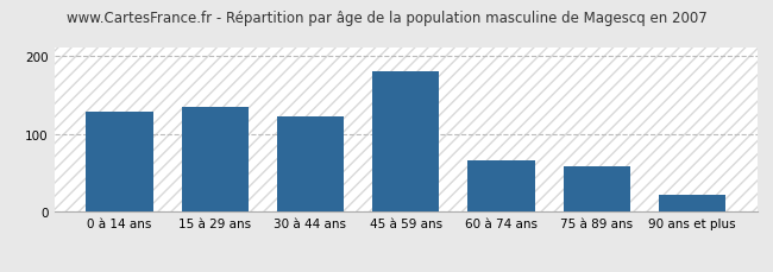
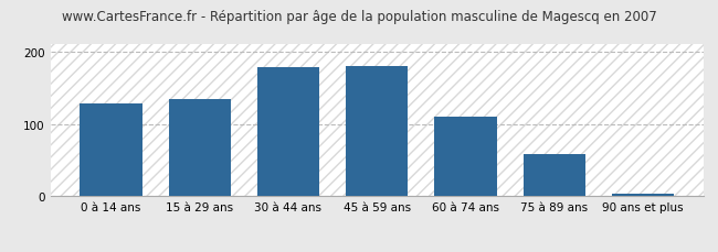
30 à 44 ans: 122 -> 178
60 à 74 ans: 66 -> 110
90 ans et plus: 22 -> 3
